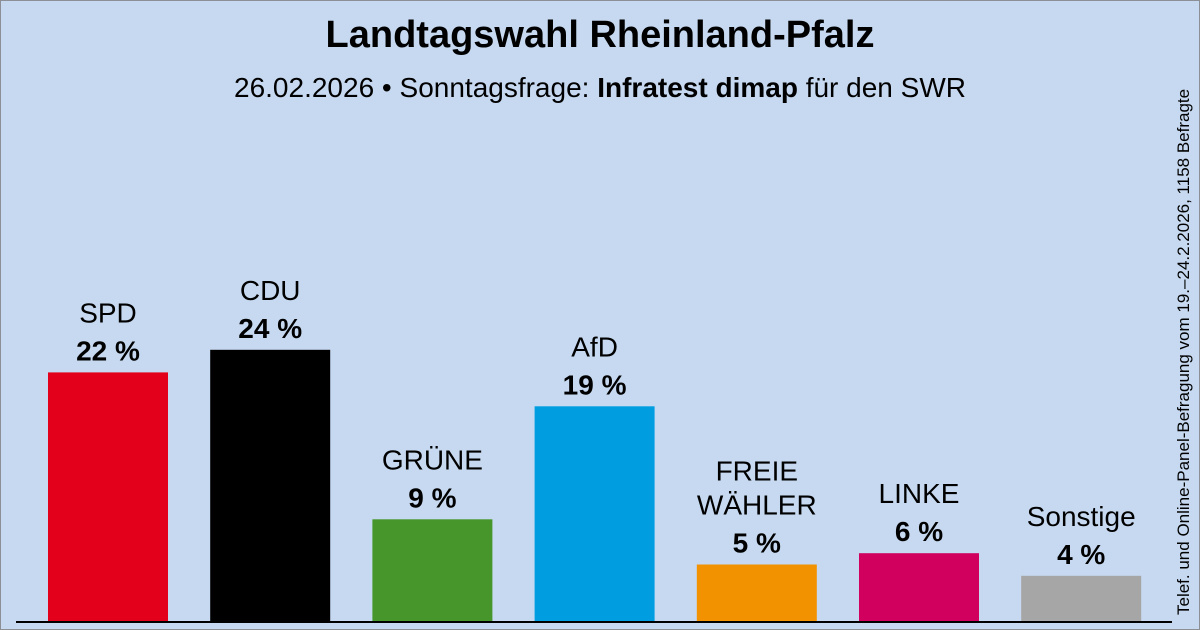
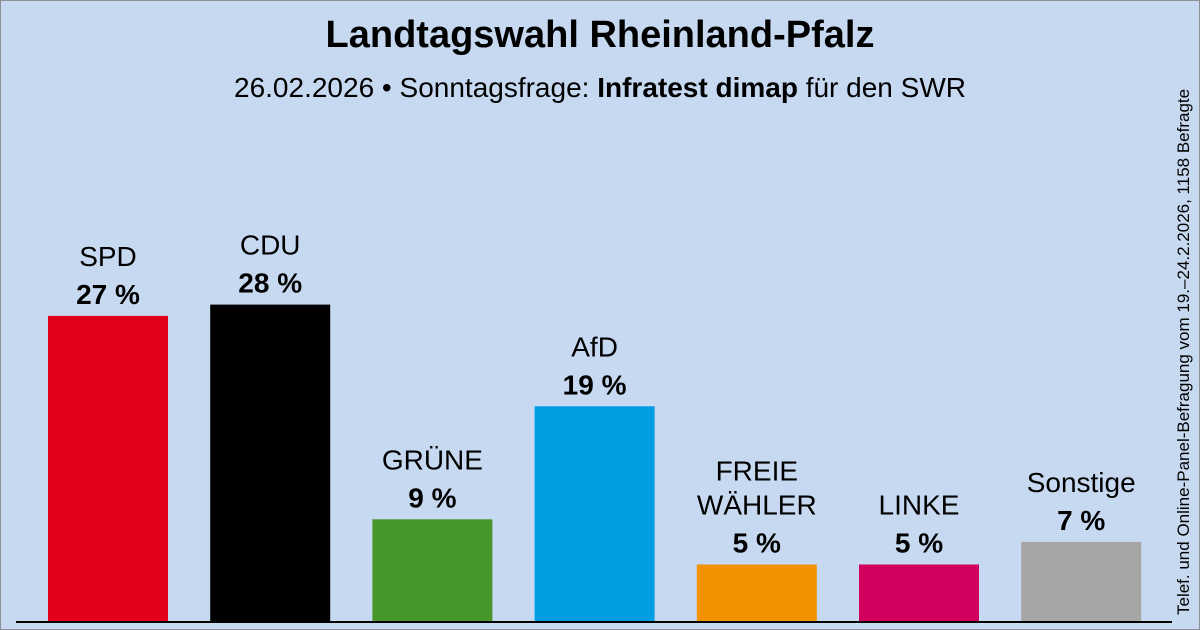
SPD: 22 -> 27
CDU: 24 -> 28
LINKE: 6 -> 5
Sonstige: 4 -> 7
